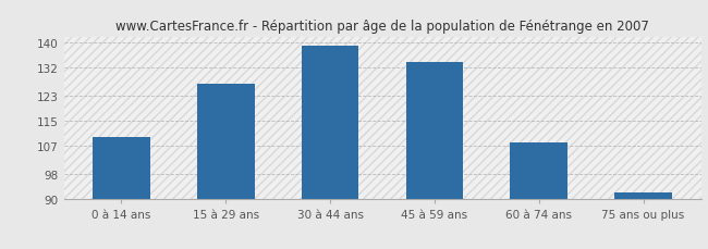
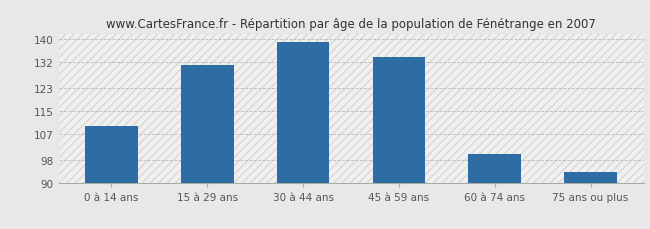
15 à 29 ans: 127 -> 131
60 à 74 ans: 108 -> 100
75 ans ou plus: 92 -> 94
